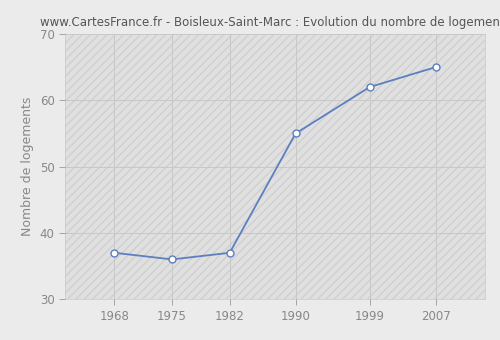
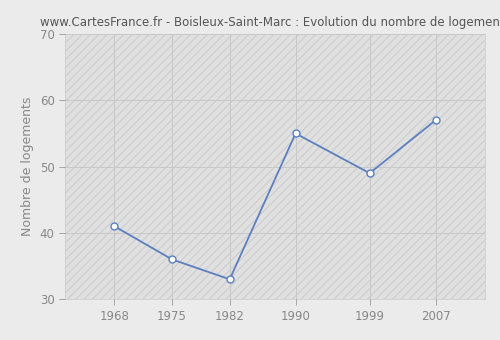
1968: 37 -> 41
1982: 37 -> 33
1999: 62 -> 49
2007: 65 -> 57
